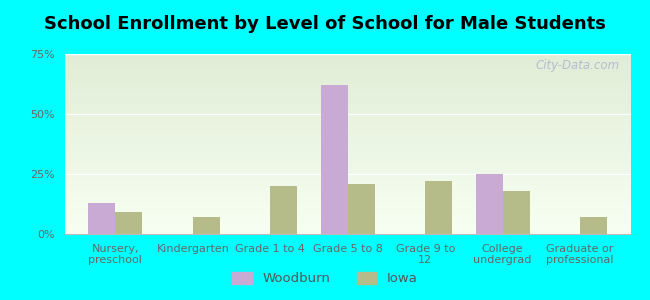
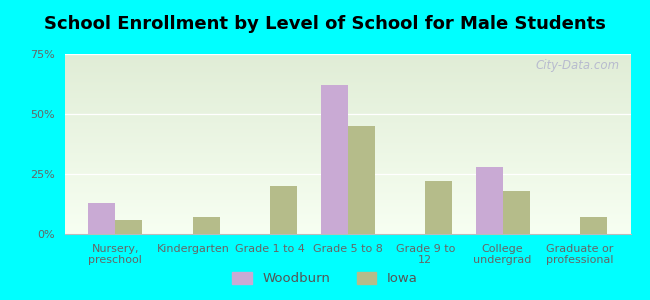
Iowa/Nursery, preschool: 9% -> 6%
Iowa/Grade 5 to 8: 21% -> 45%
Woodburn/College undergrad: 25% -> 28%
